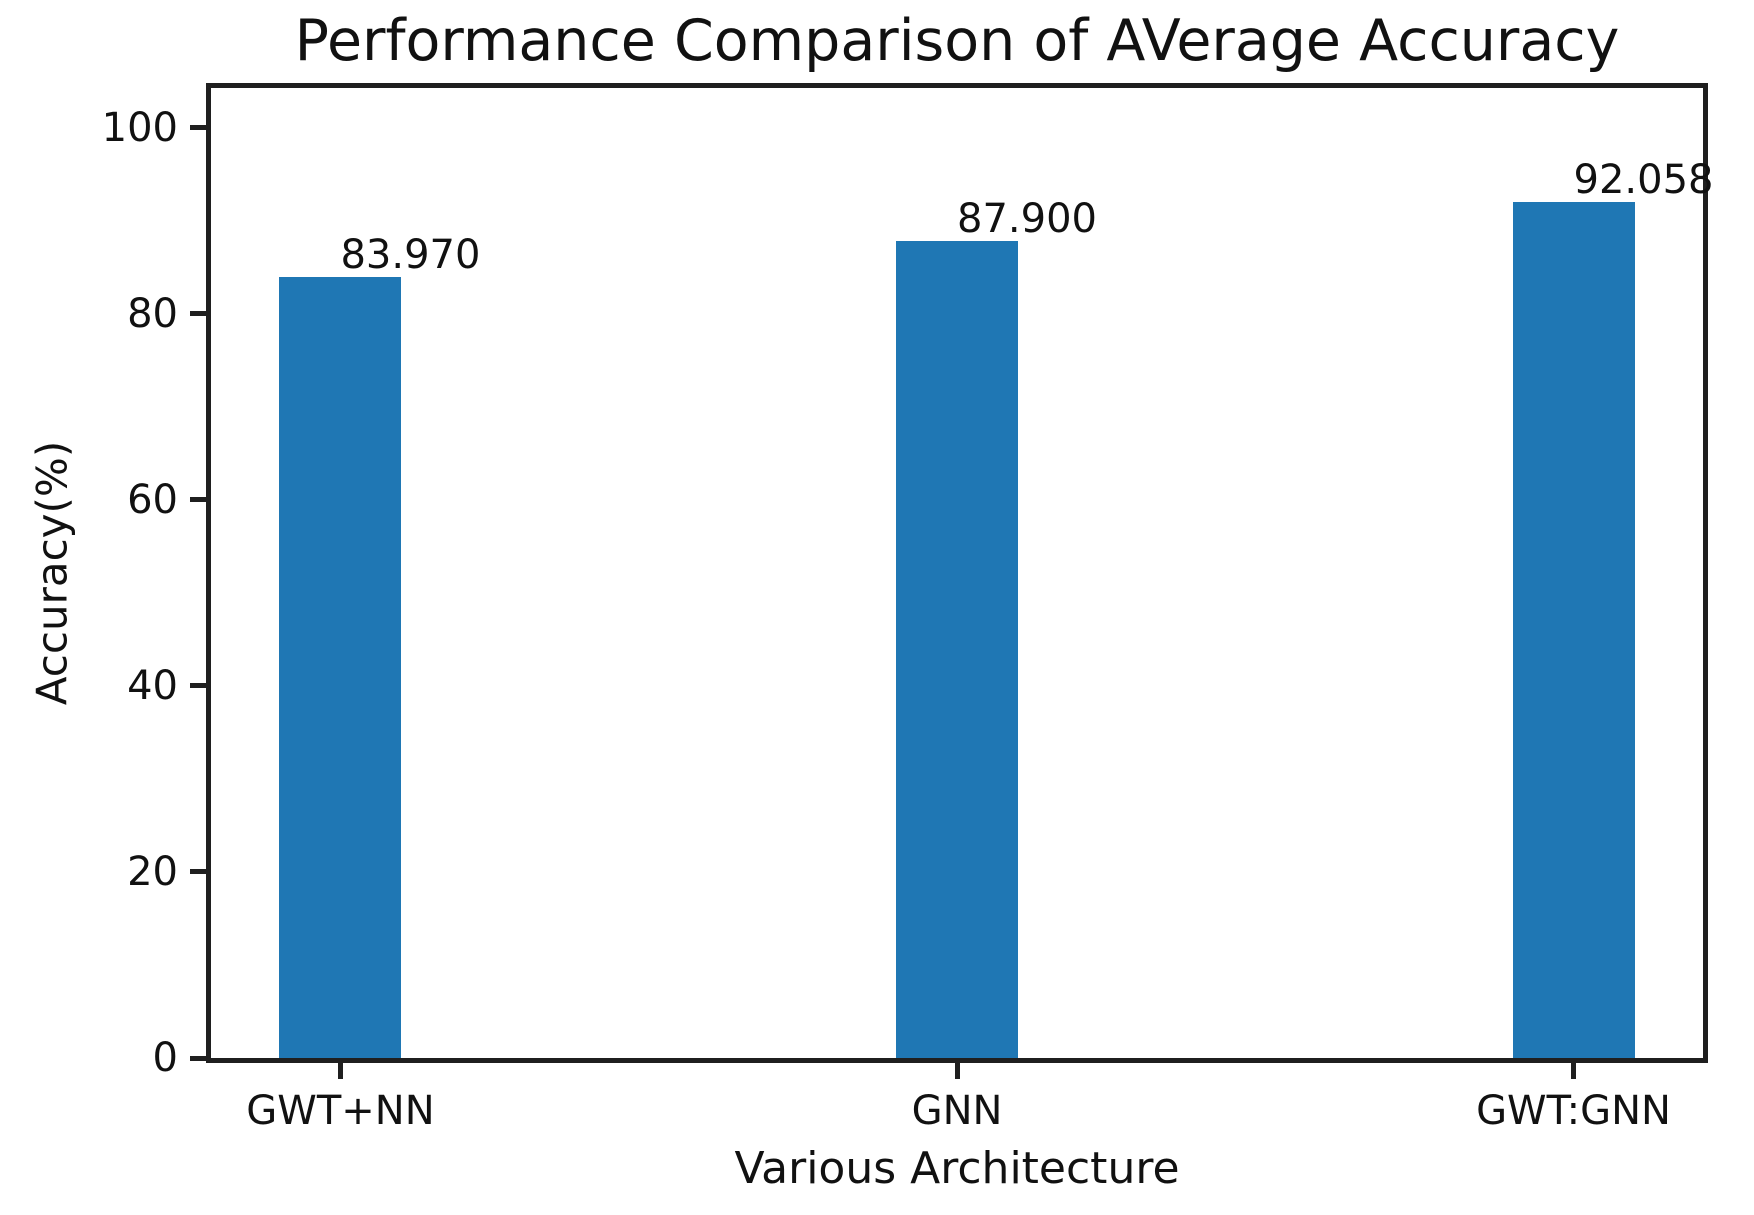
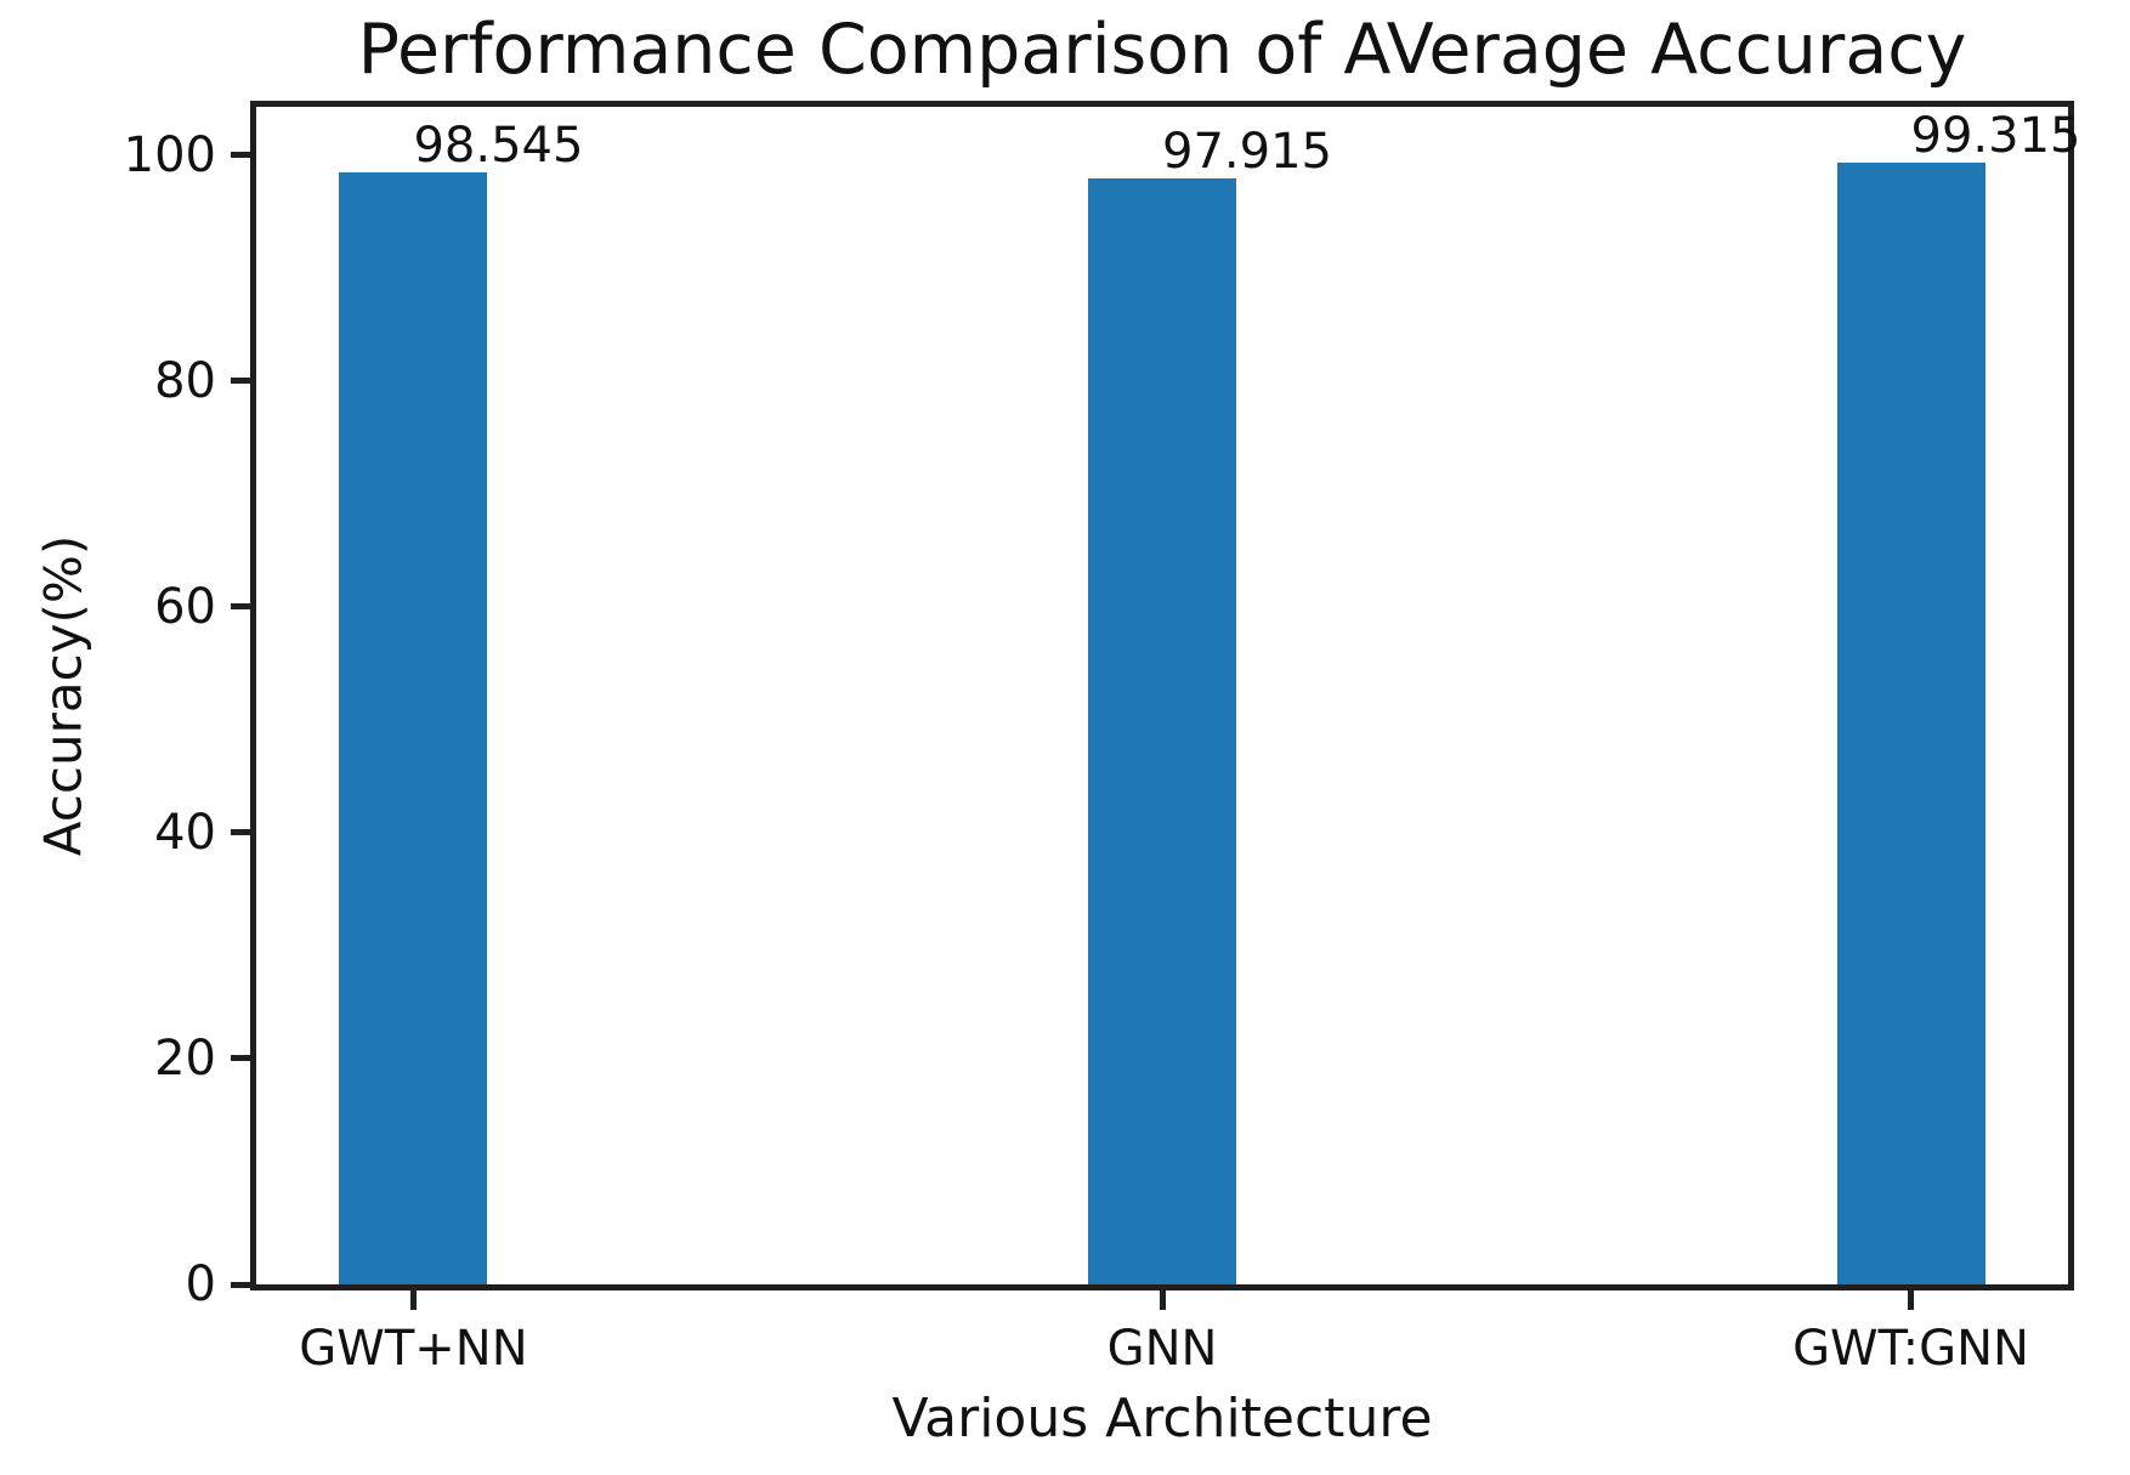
GWT+NN: 83.970 -> 98.545
GNN: 87.900 -> 97.915
GWT:GNN: 92.058 -> 99.315
